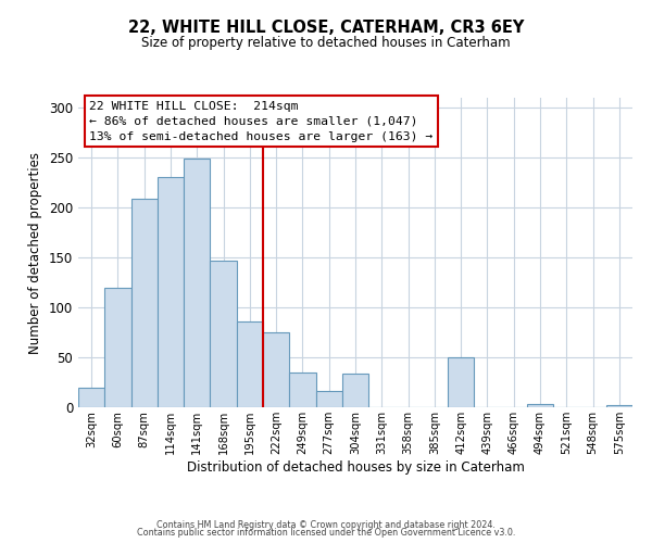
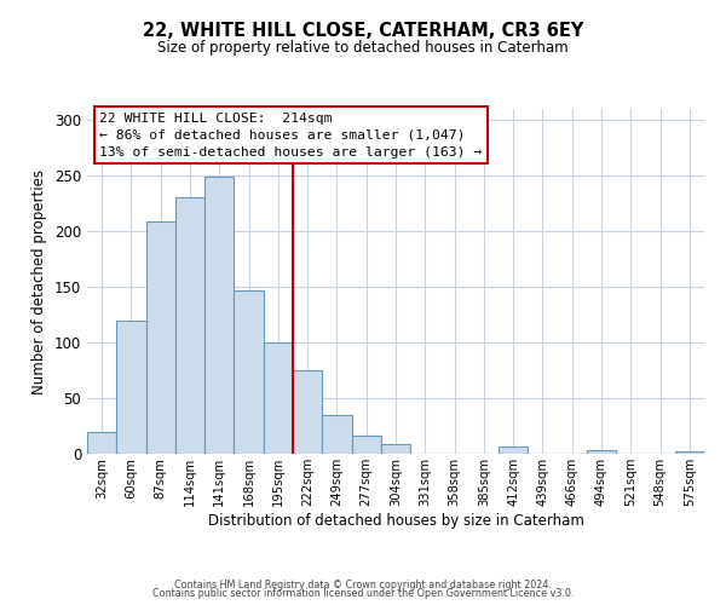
195sqm: 86 -> 100
304sqm: 34 -> 9
412sqm: 50 -> 6
